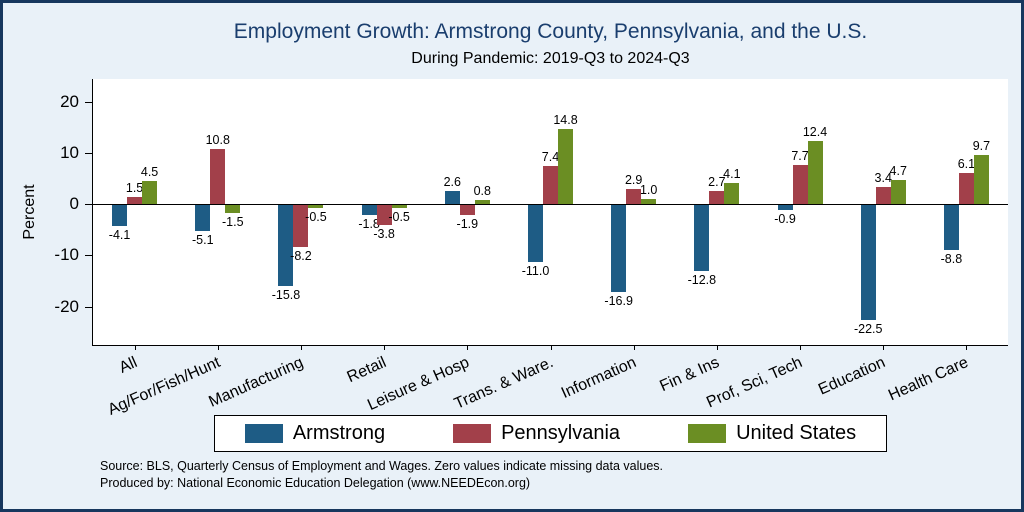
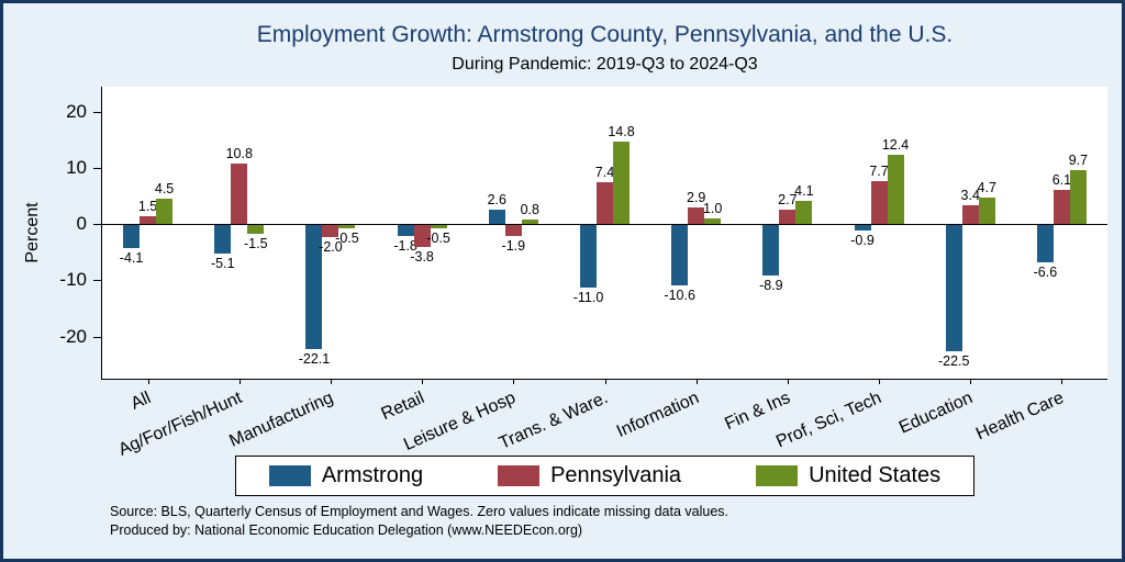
Armstrong/Manufacturing: -15.8 -> -22.1
Pennsylvania/Manufacturing: -8.2 -> -2.0
Armstrong/Information: -16.9 -> -10.6
Armstrong/Fin & Ins: -12.8 -> -8.9
Armstrong/Health Care: -8.8 -> -6.6
